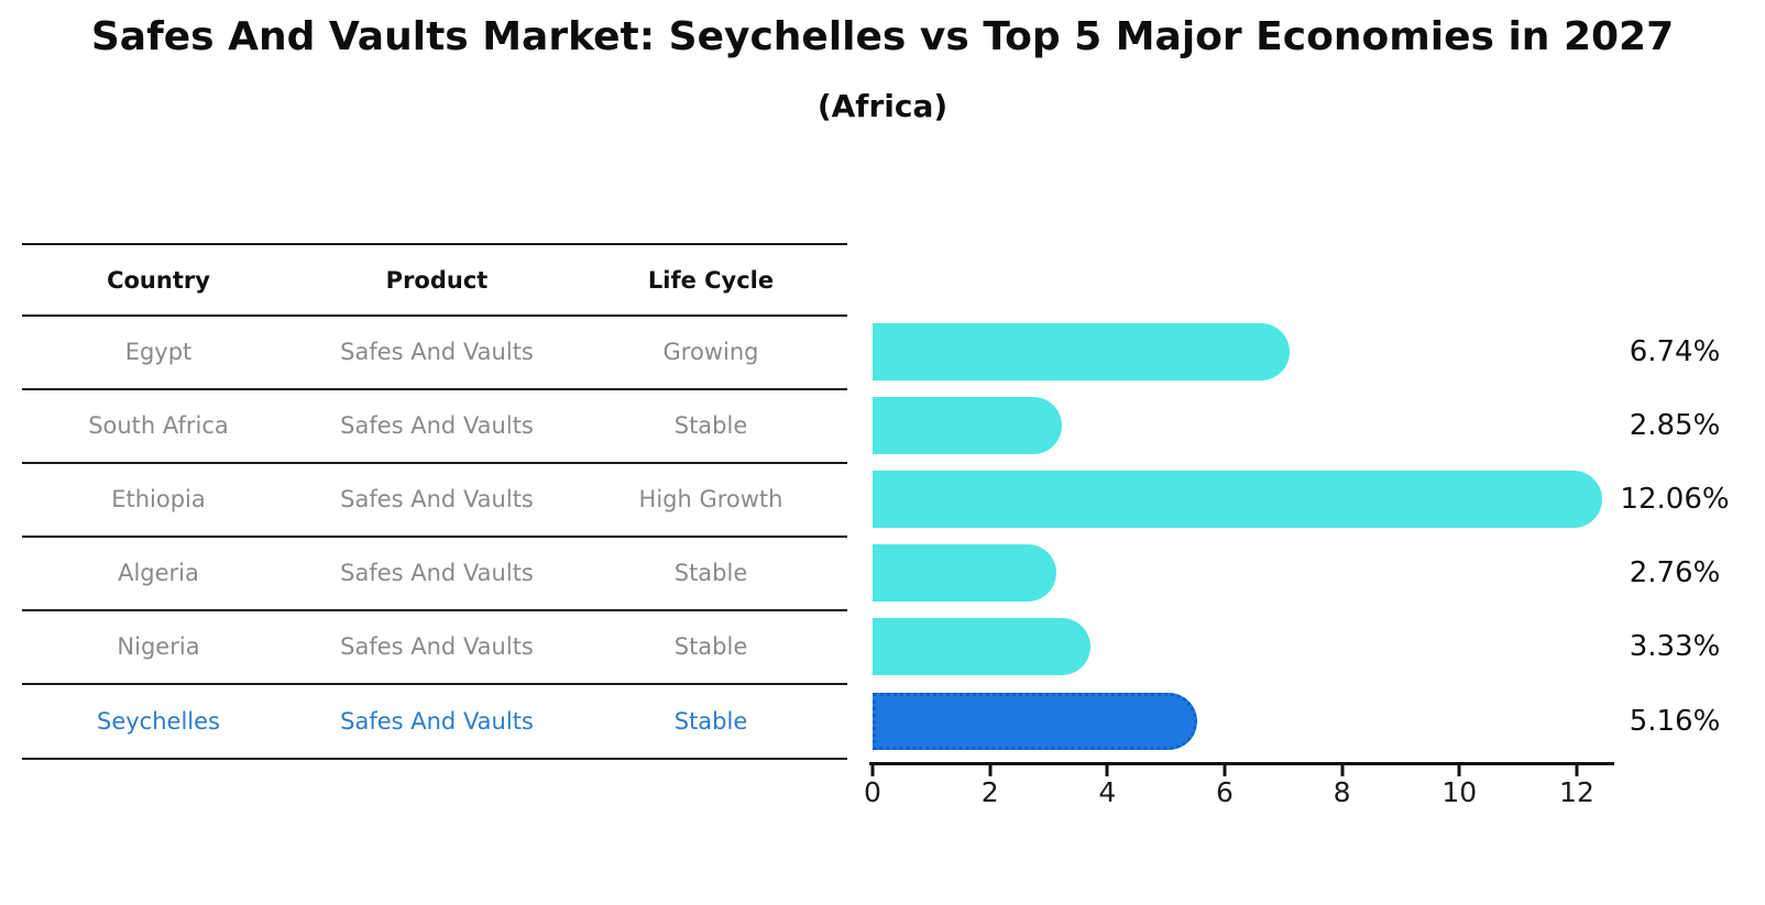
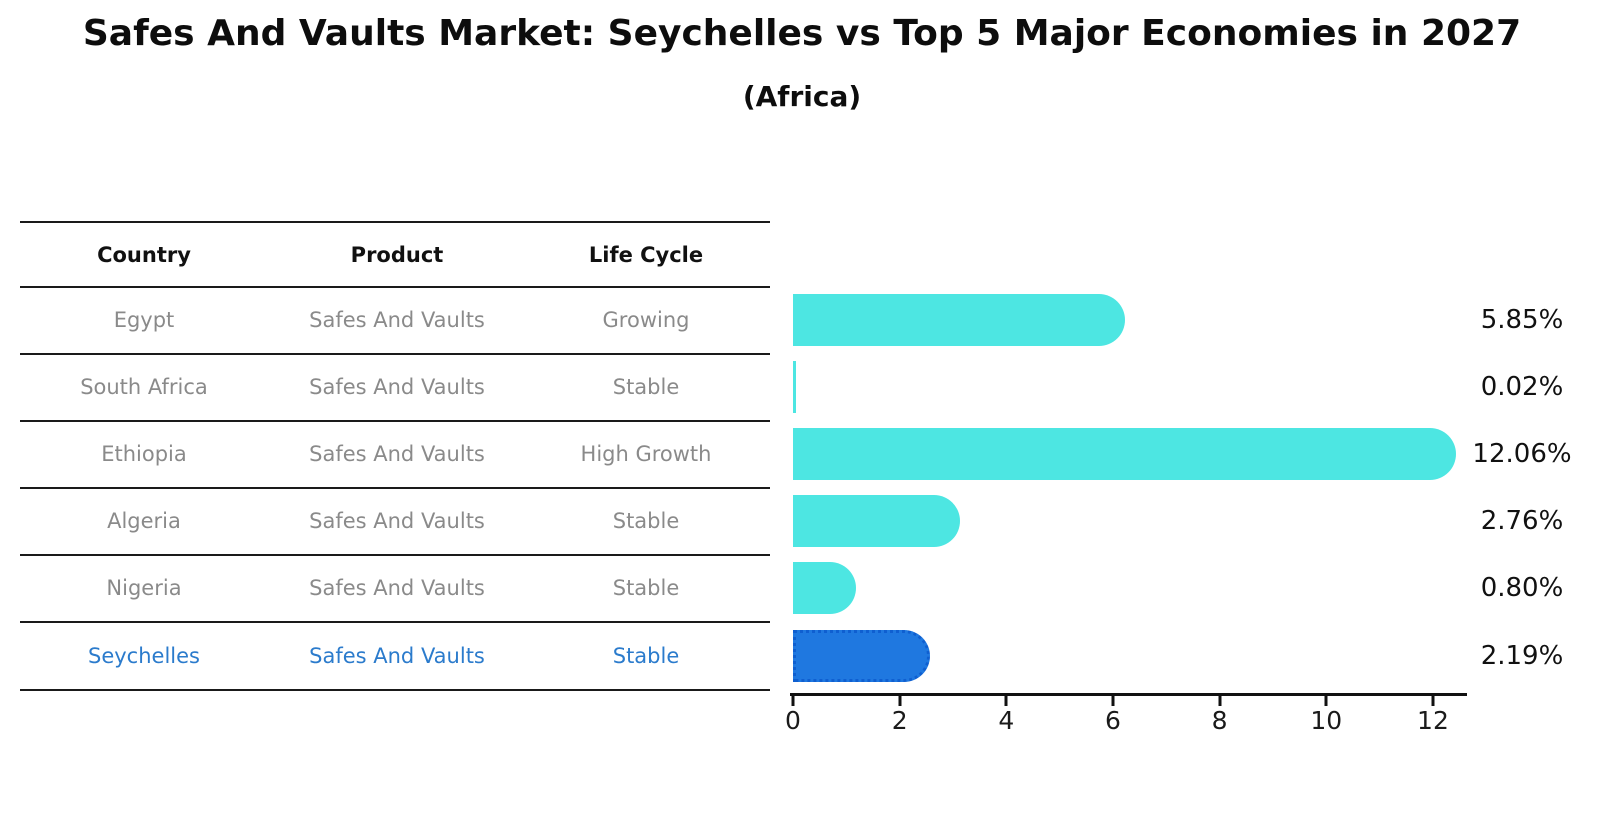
Egypt: 6.74% -> 5.85%
South Africa: 2.85% -> 0.02%
Nigeria: 3.33% -> 0.80%
Seychelles: 5.16% -> 2.19%
